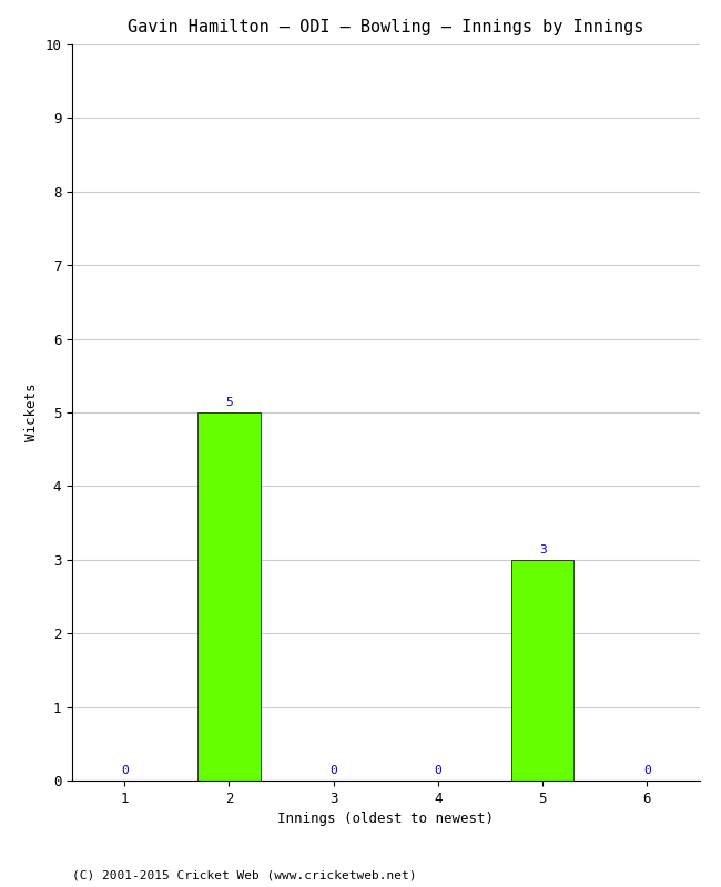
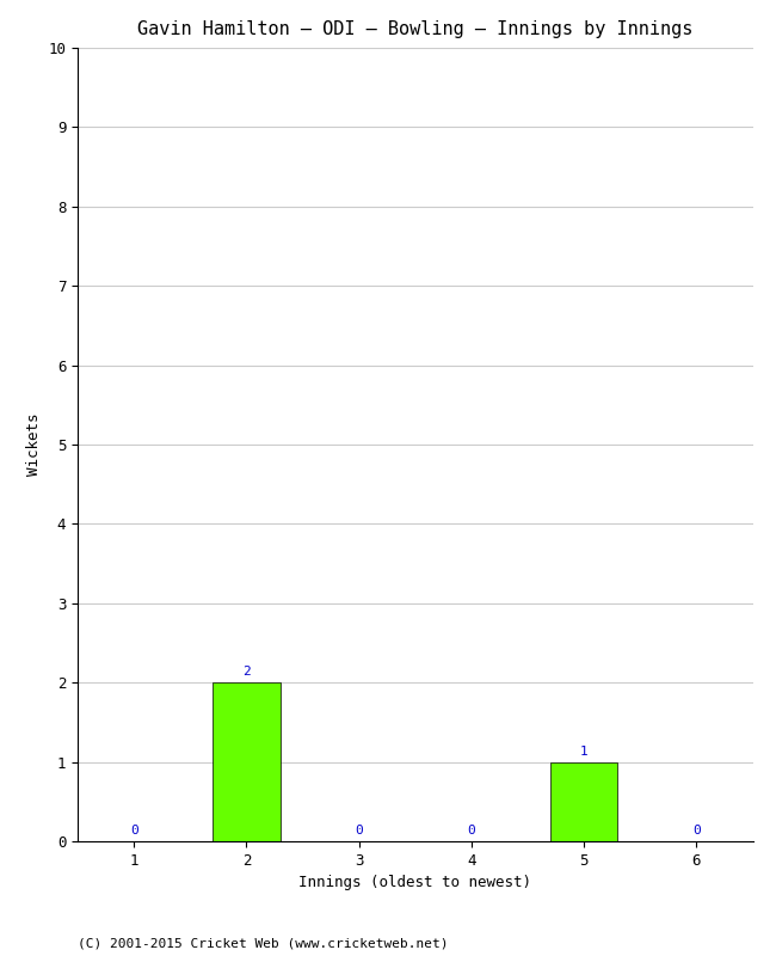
2: 5 -> 2
5: 3 -> 1
